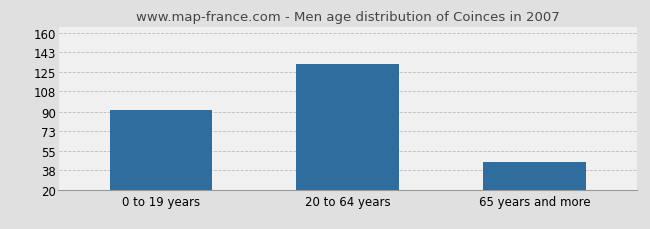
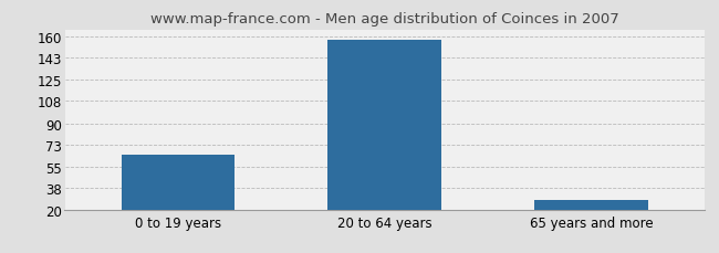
0 to 19 years: 91 -> 65
20 to 64 years: 133 -> 158
65 years and more: 45 -> 28
